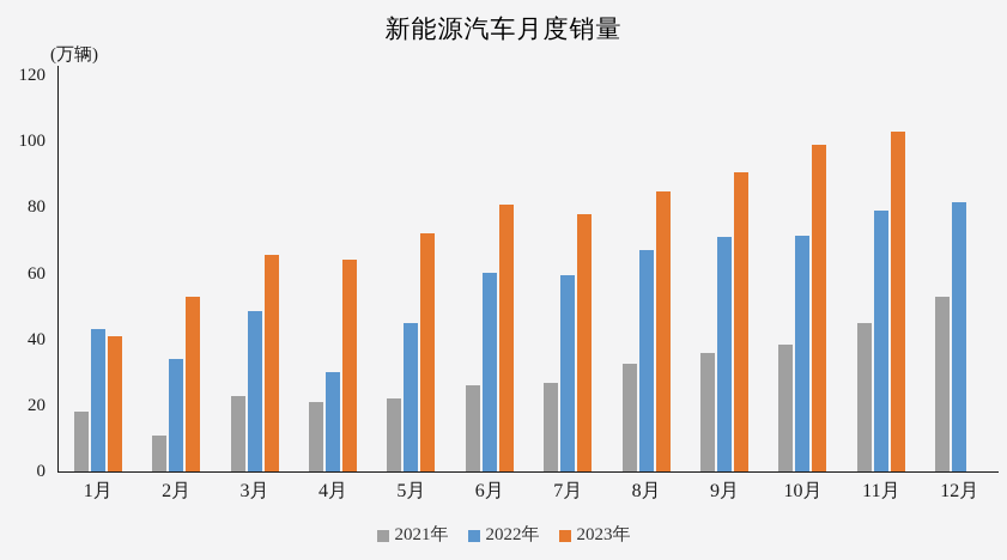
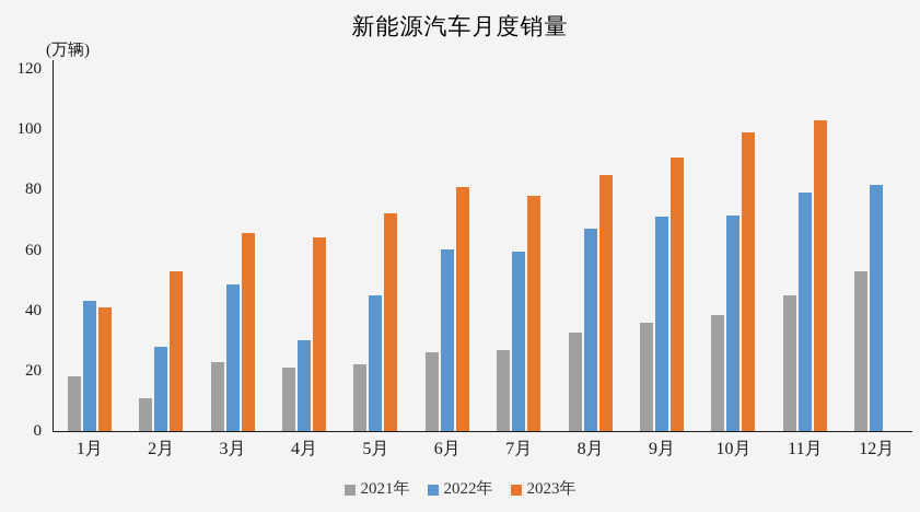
2022年/2月: 34 -> 28
